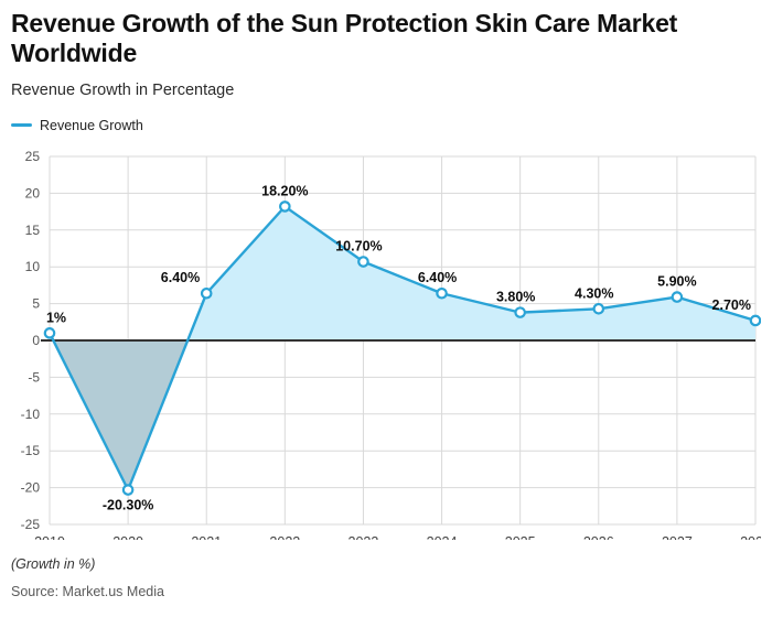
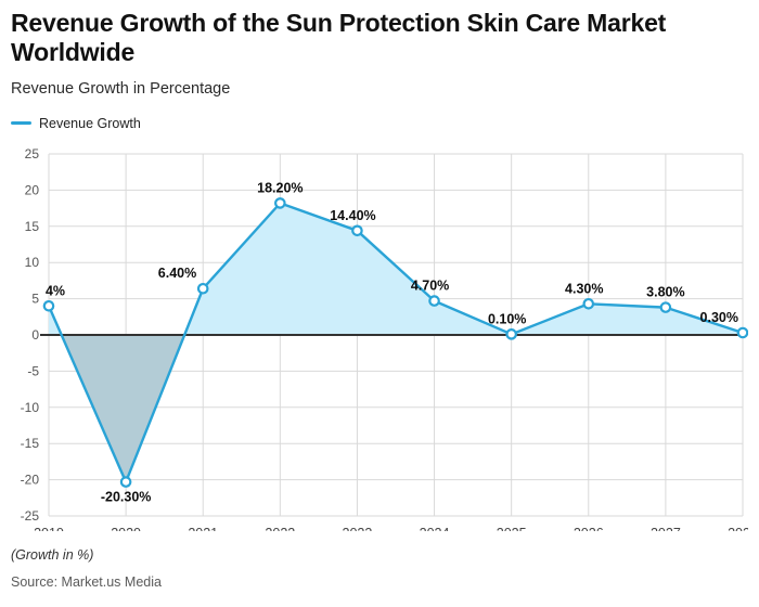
2019: 1% -> 4%
2023: 10.70% -> 14.40%
2024: 6.40% -> 4.70%
2025: 3.80% -> 0.10%
2027: 5.90% -> 3.80%
2028: 2.70% -> 0.30%
